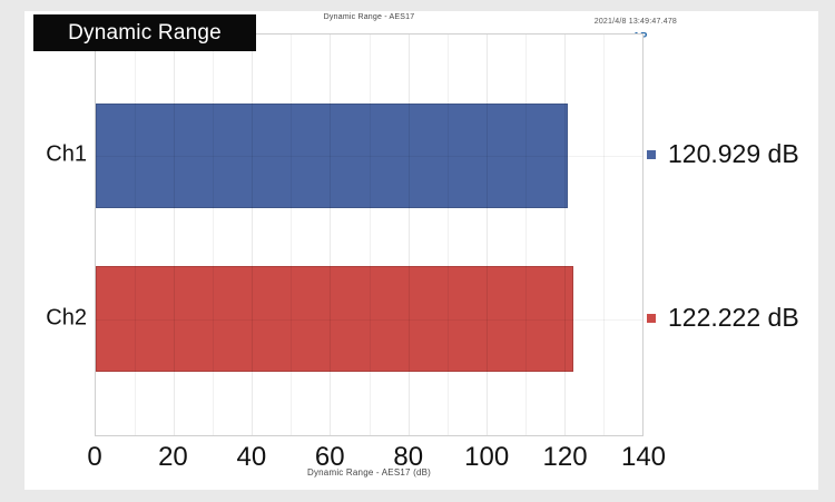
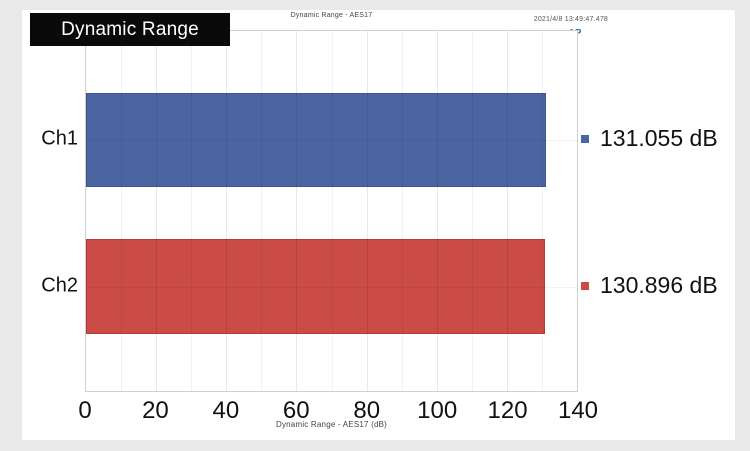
Ch1: 120.929 -> 131.055
Ch2: 122.222 -> 130.896
